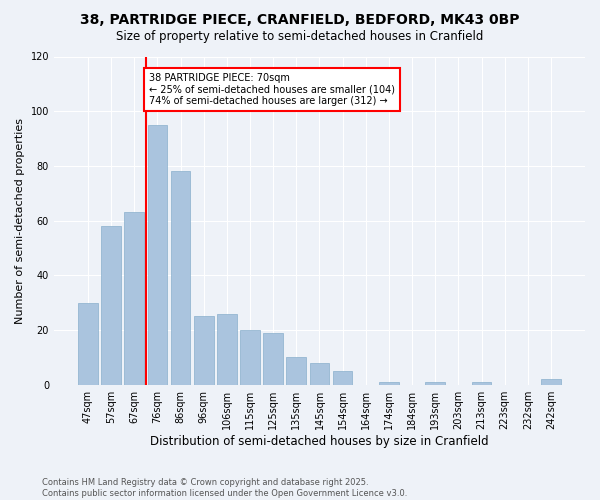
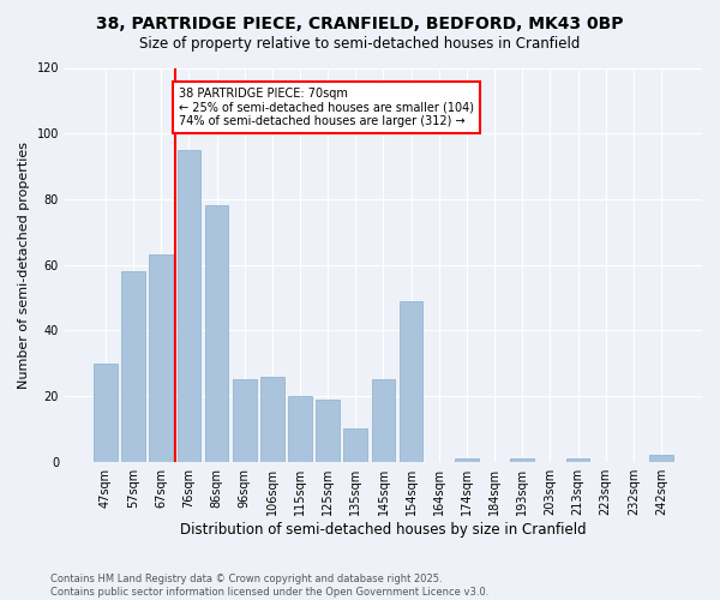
145sqm: 8 -> 25
154sqm: 5 -> 49
